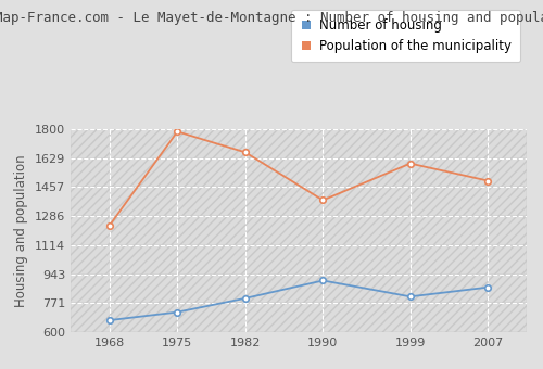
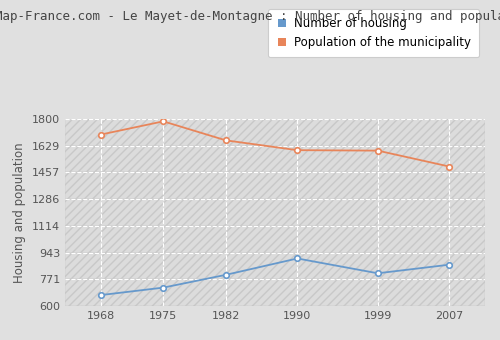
Population of the municipality/1968: 1230 -> 1700
Population of the municipality/1990: 1380 -> 1600
